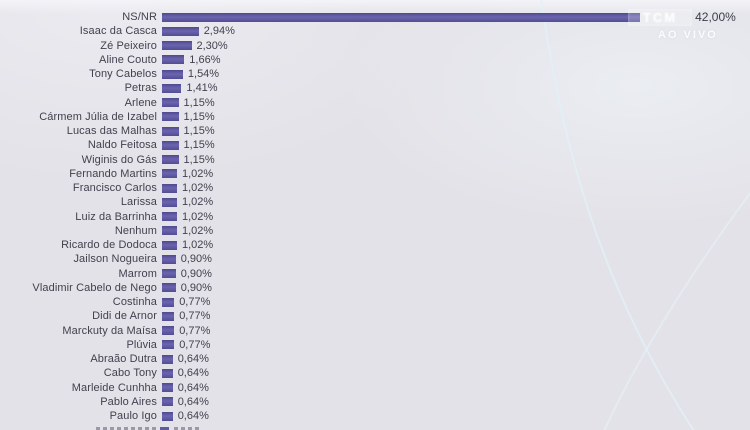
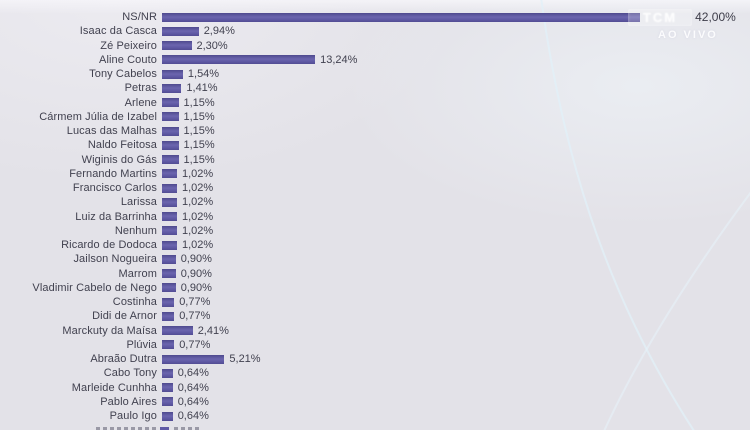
Aline Couto: 1,66% -> 13,24%
Marckuty da Maísa: 0,77% -> 2,41%
Abraão Dutra: 0,64% -> 5,21%
